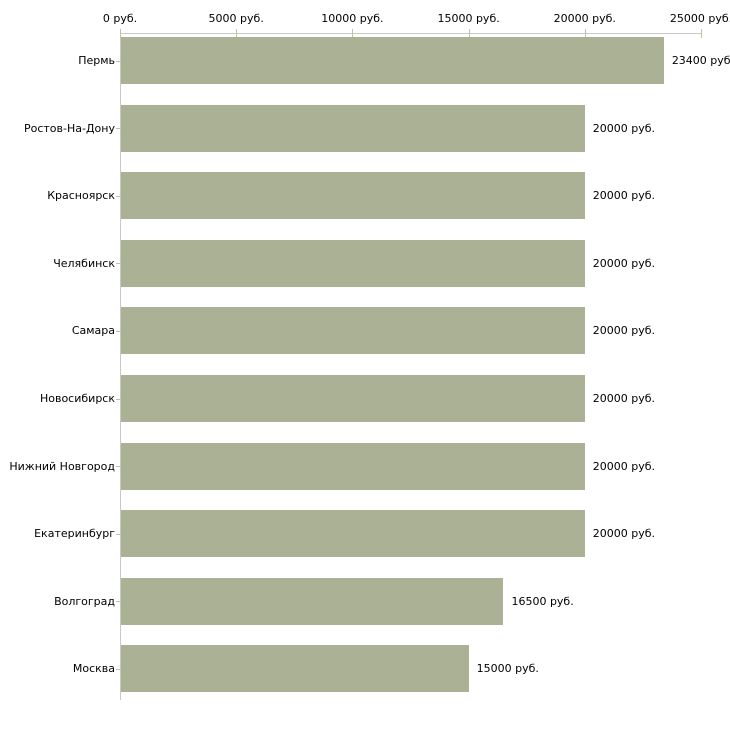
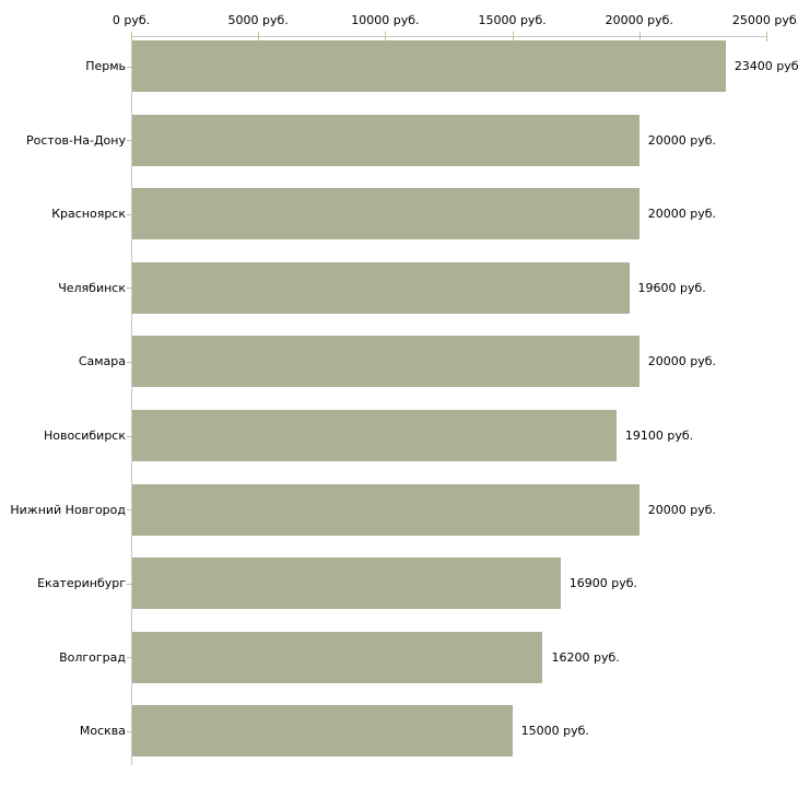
Челябинск: 20000 -> 19600
Новосибирск: 20000 -> 19100
Екатеринбург: 20000 -> 16900
Волгоград: 16500 -> 16200
